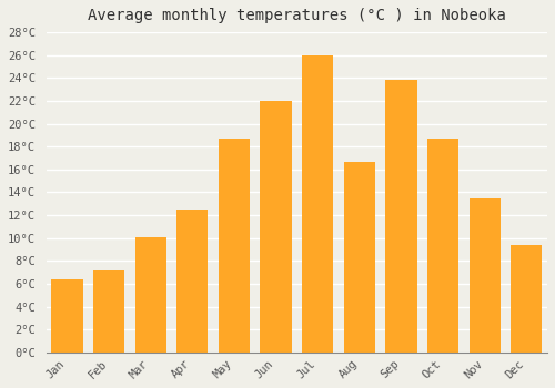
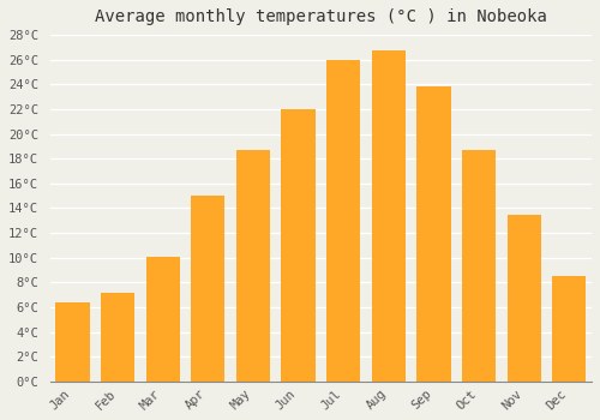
Apr: 12.5°C -> 15.0°C
Aug: 16.7°C -> 26.7°C
Dec: 9.4°C -> 8.5°C
